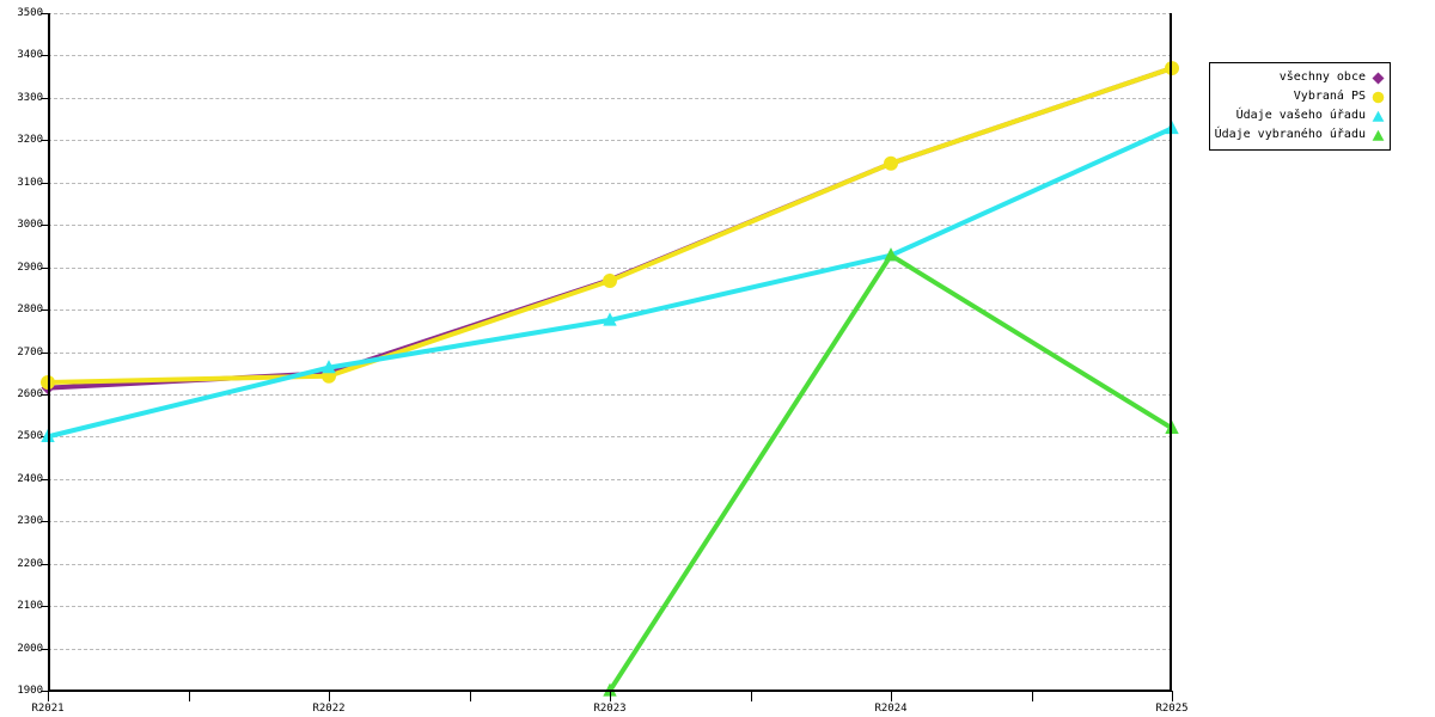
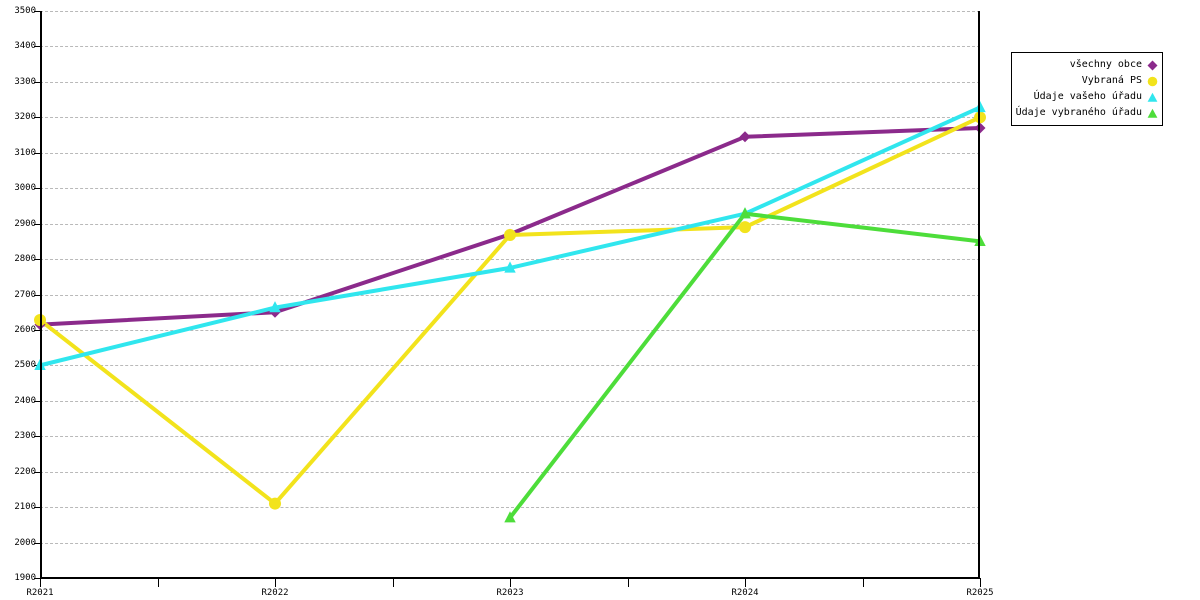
Vybraná PS/R2022: 2640 -> 2110
Údaje vybraného úřadu/R2023: 1900 -> 2070
Vybraná PS/R2024: 3140 -> 2890
všechny obce/R2025: 3370 -> 3170
Vybraná PS/R2025: 3370 -> 3200
Údaje vybraného úřadu/R2025: 2520 -> 2850
